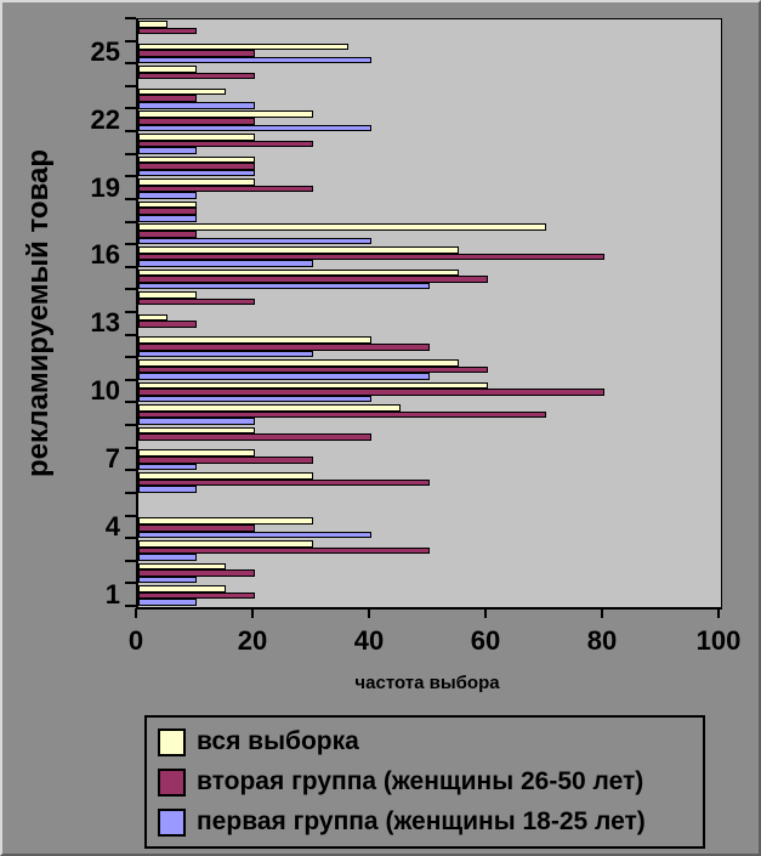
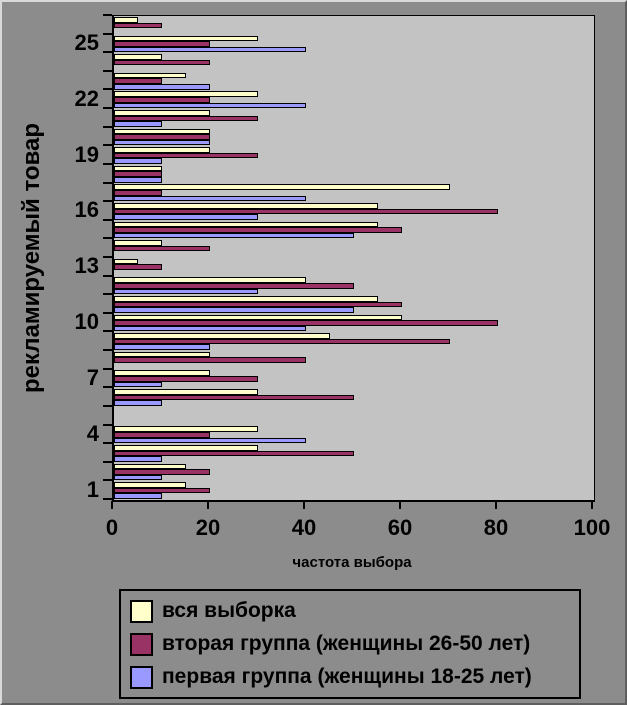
вся выборка/25: 36 -> 30
